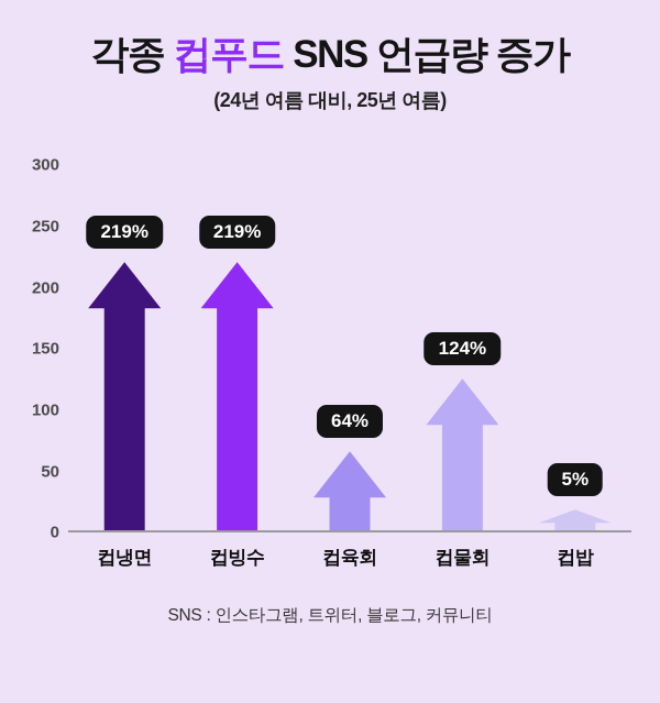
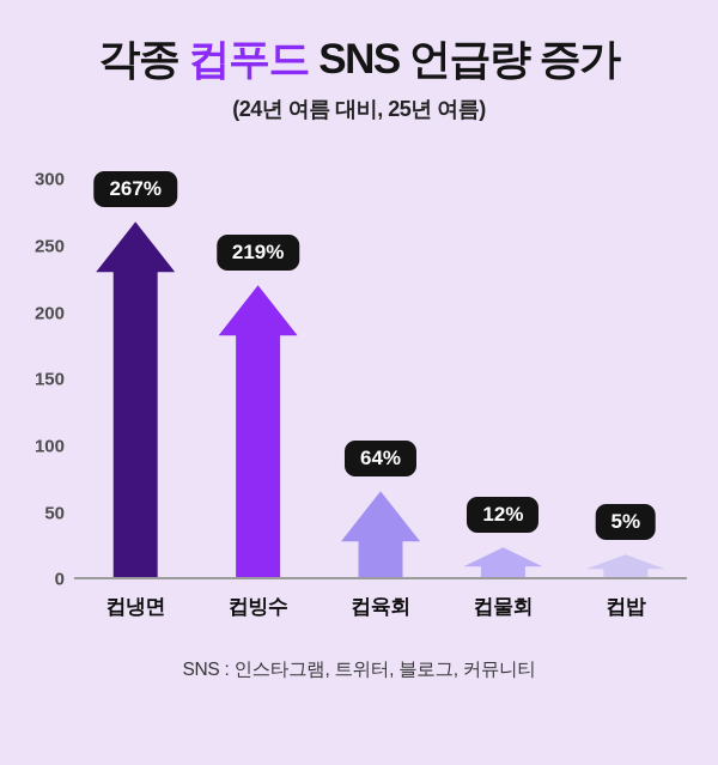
컵냉면: 219% -> 267%
컵물회: 124% -> 12%
